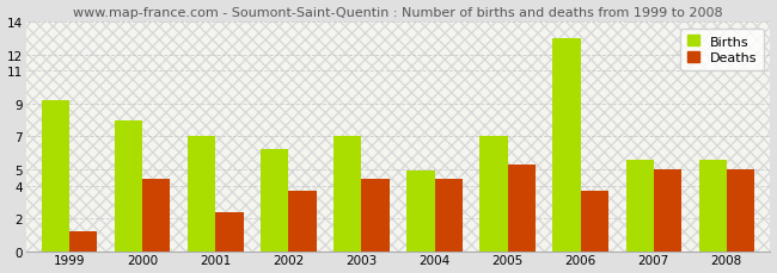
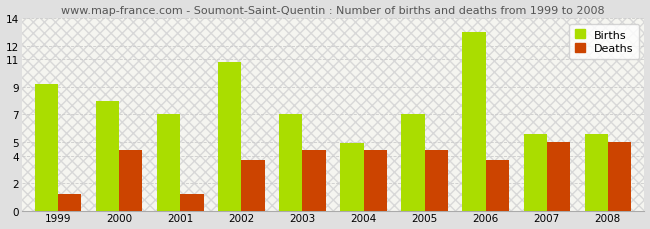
Deaths/2001: 2.4 -> 1.2
Births/2002: 6.2 -> 10.8
Deaths/2005: 5.3 -> 4.4
